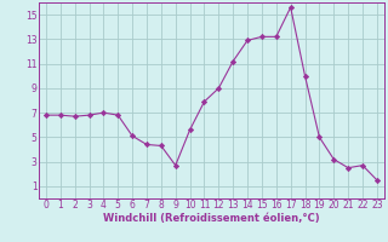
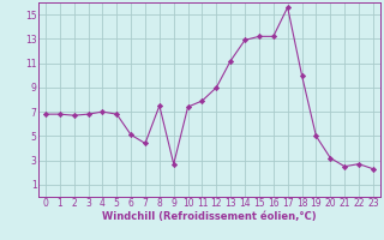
8: 4.3 -> 7.5
10: 5.6 -> 7.4
23: 1.5 -> 2.3
